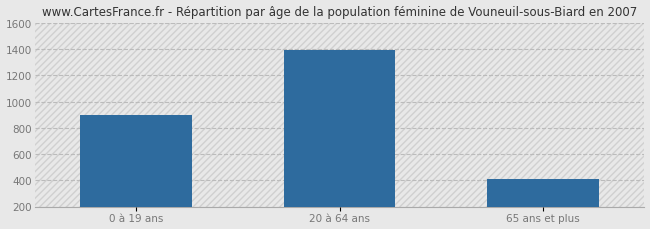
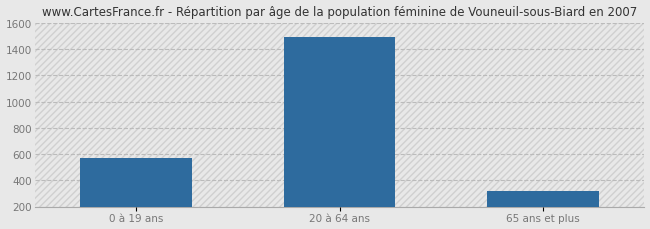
0 à 19 ans: 900 -> 570
20 à 64 ans: 1390 -> 1490
65 ans et plus: 410 -> 320
